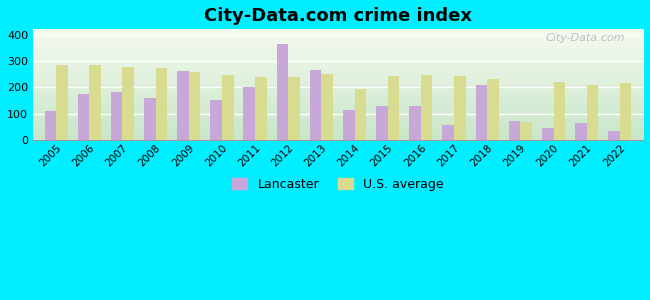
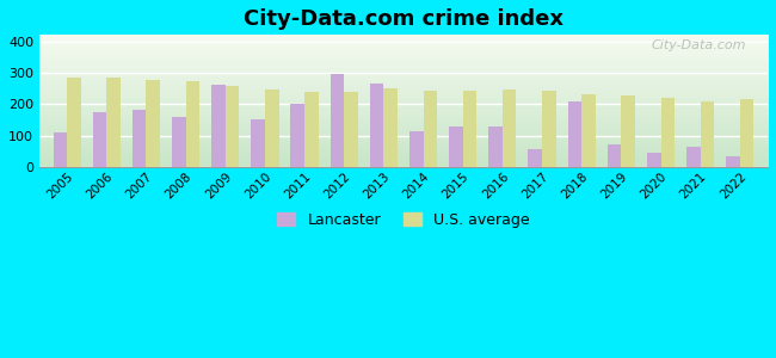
Lancaster/2012: 365 -> 295
U.S. average/2014: 195 -> 243
U.S. average/2019: 70 -> 227
